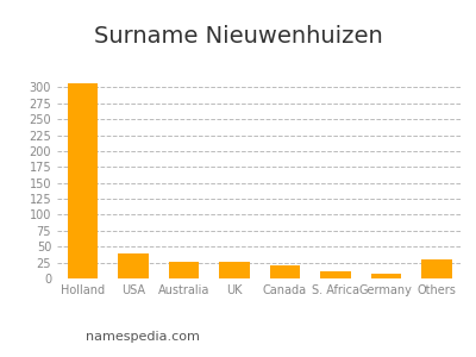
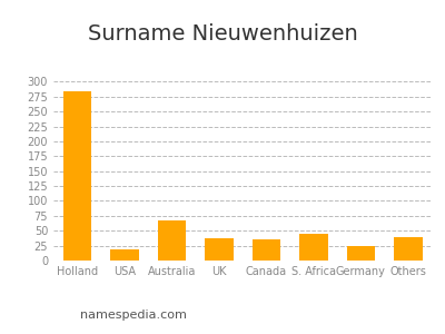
Holland: 307 -> 284
USA: 39 -> 18
Australia: 27 -> 68
UK: 26 -> 38
Canada: 21 -> 36
S. Africa: 12 -> 44
Germany: 8 -> 24
Others: 30 -> 40
